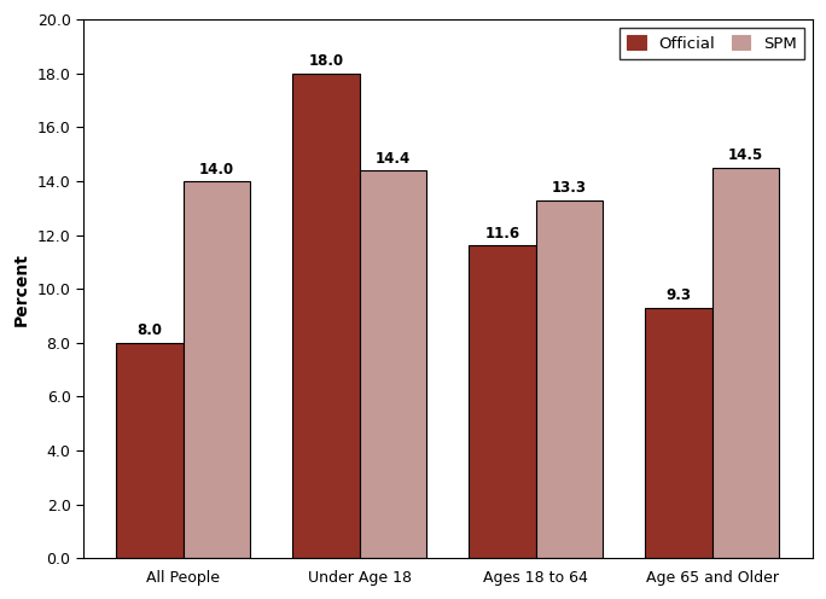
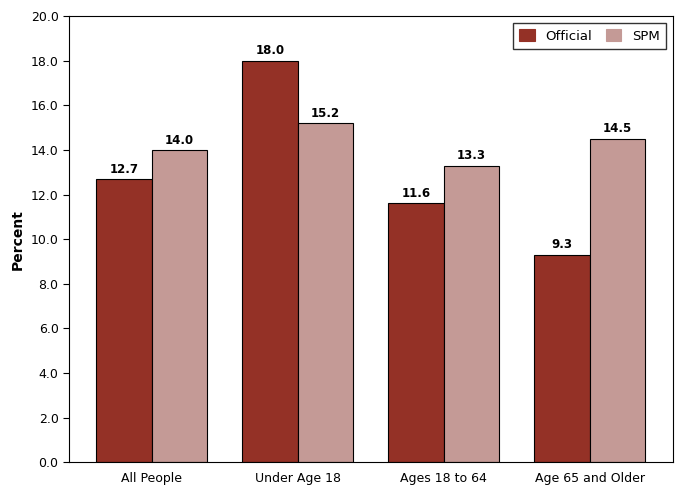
Official/All People: 8.0 -> 12.7
SPM/Under Age 18: 14.4 -> 15.2
